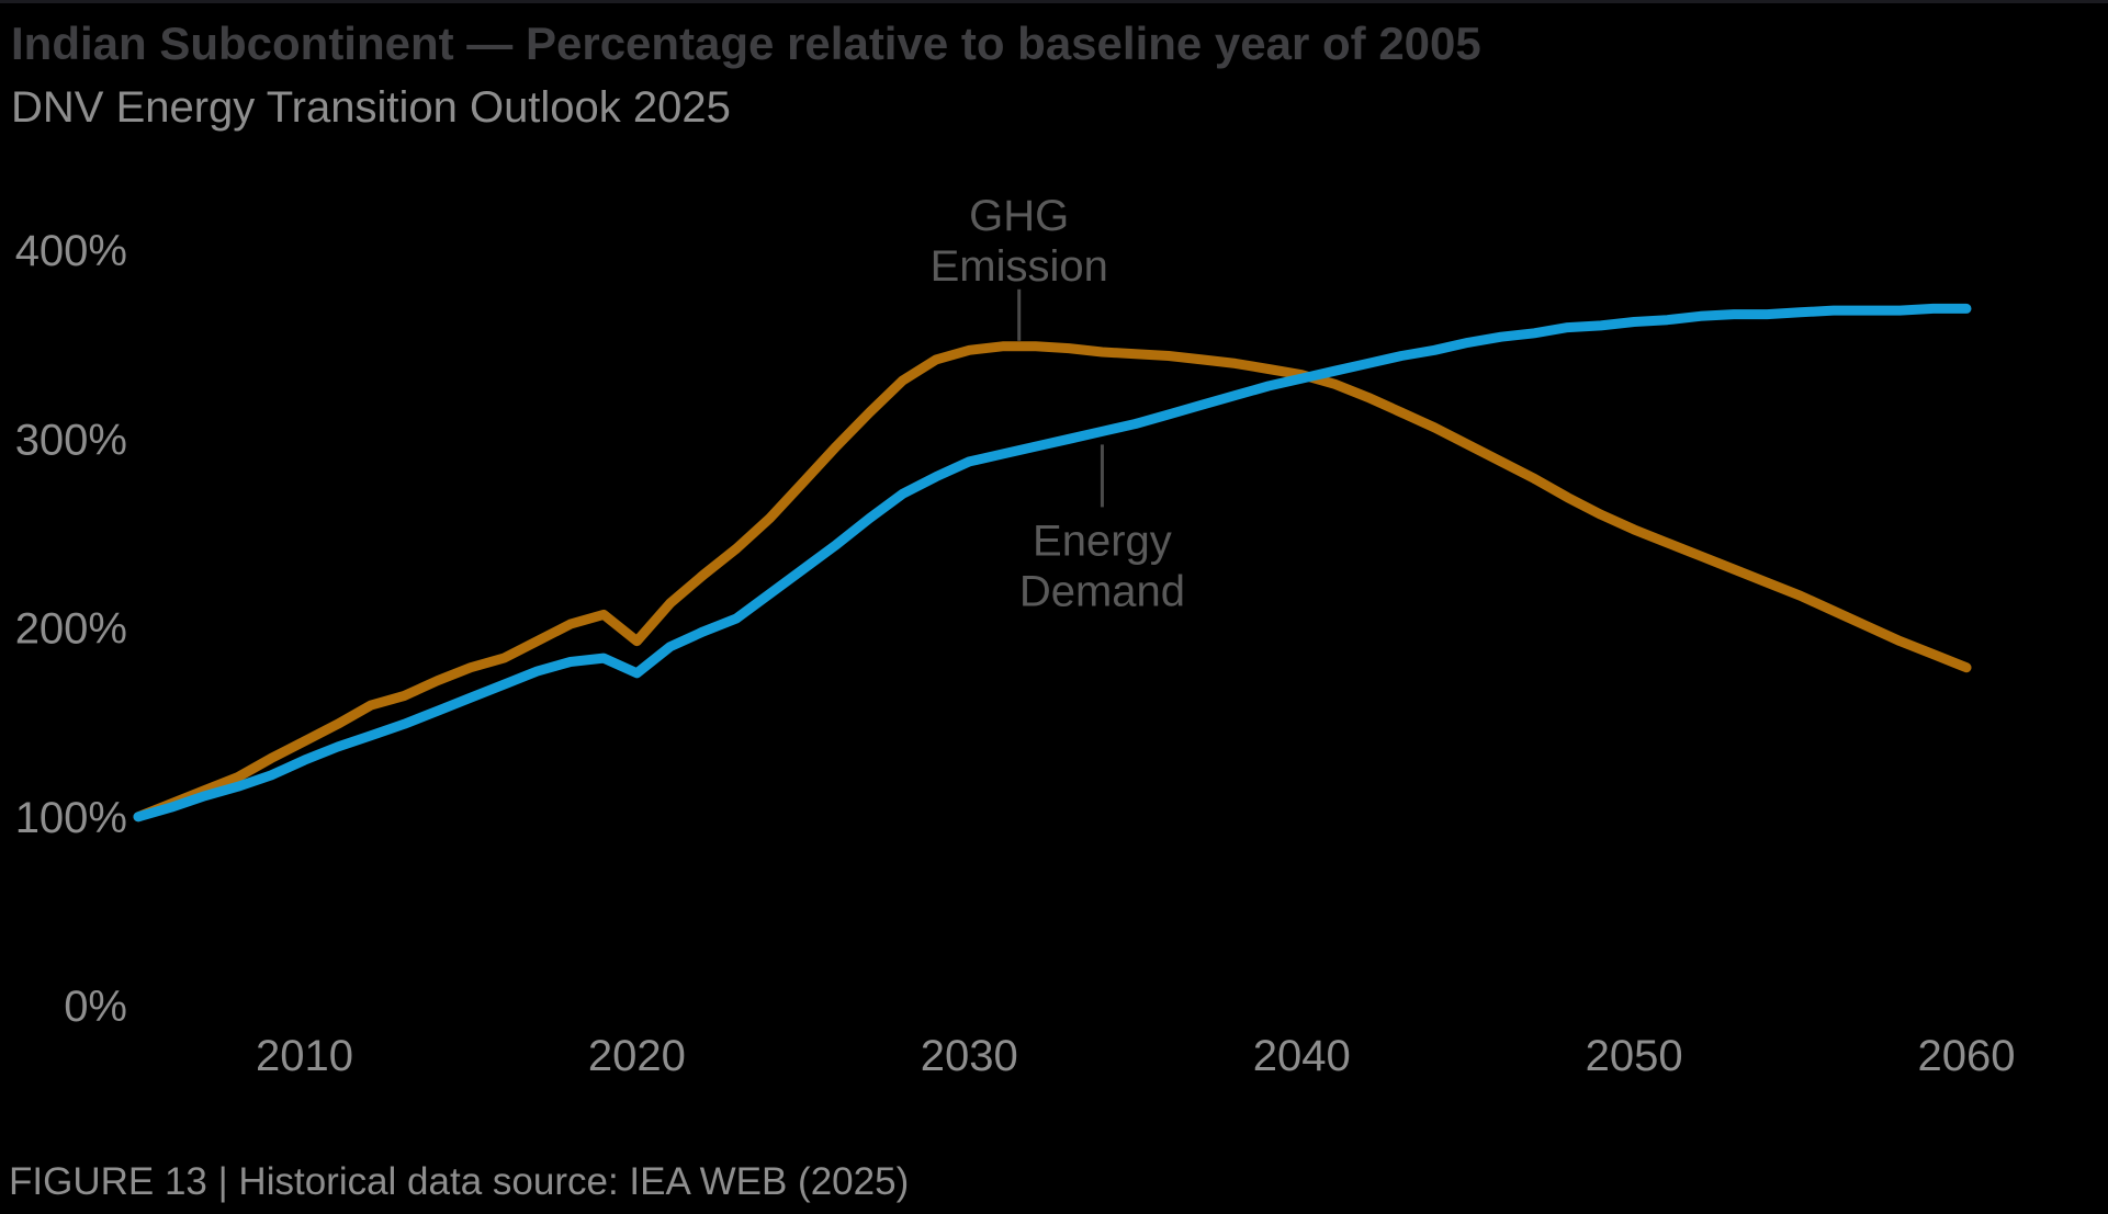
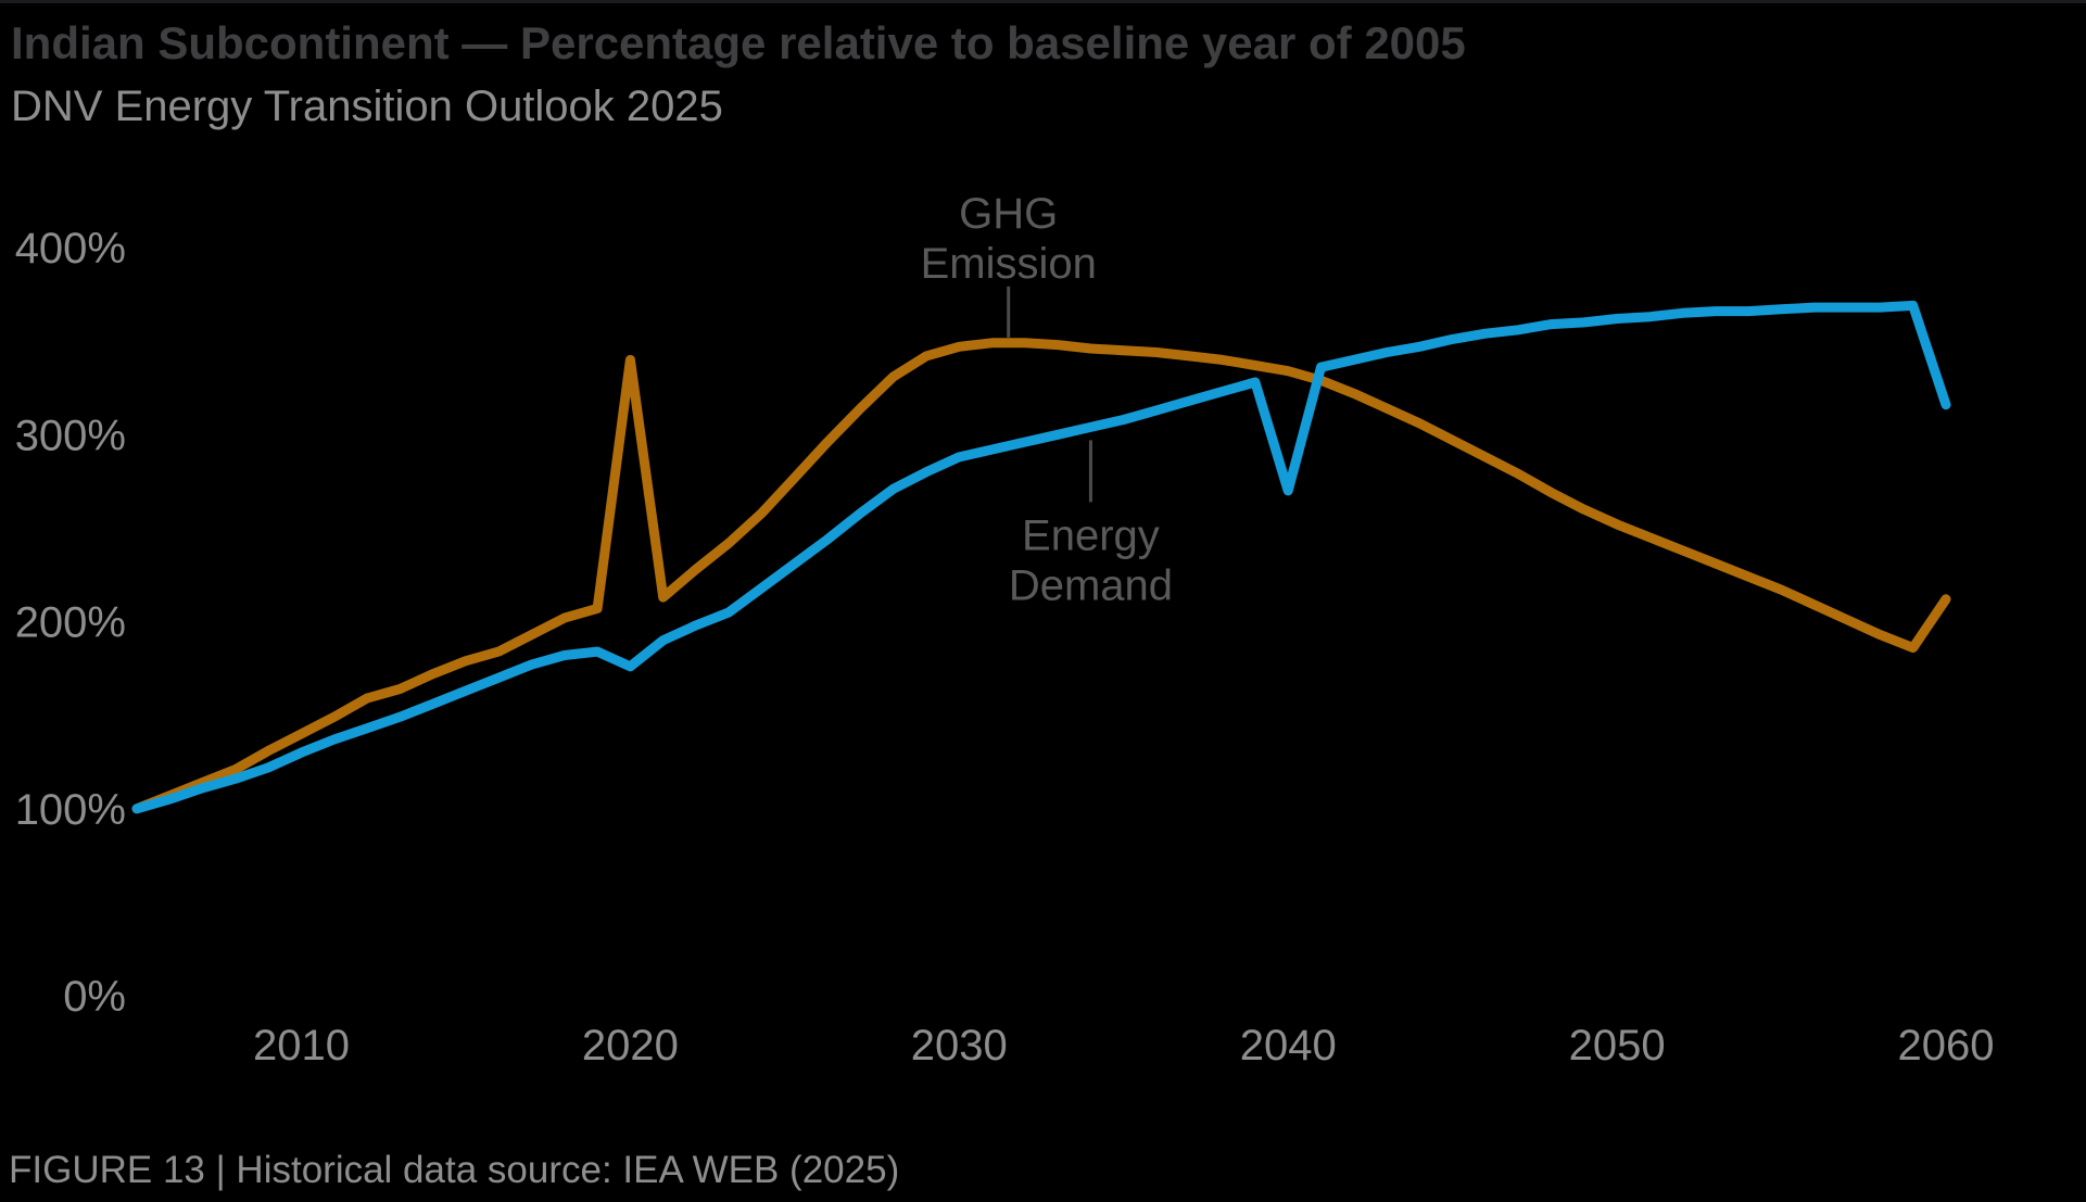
GHG Emission/2020: 193% -> 340%
Energy Demand/2040: 332% -> 270%
GHG Emission/2060: 179% -> 212%
Energy Demand/2060: 369% -> 316%
